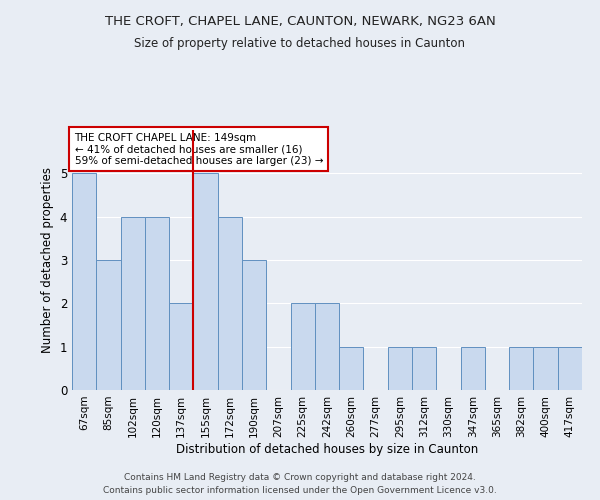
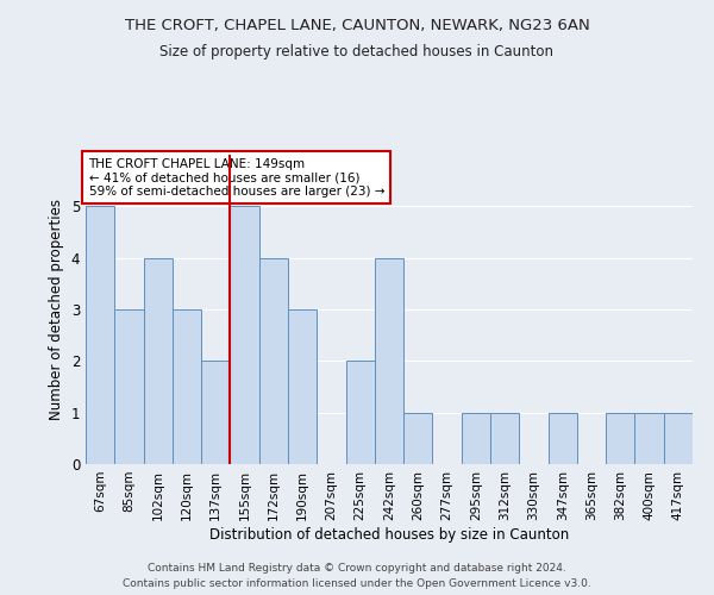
120sqm: 4 -> 3
242sqm: 2 -> 4
